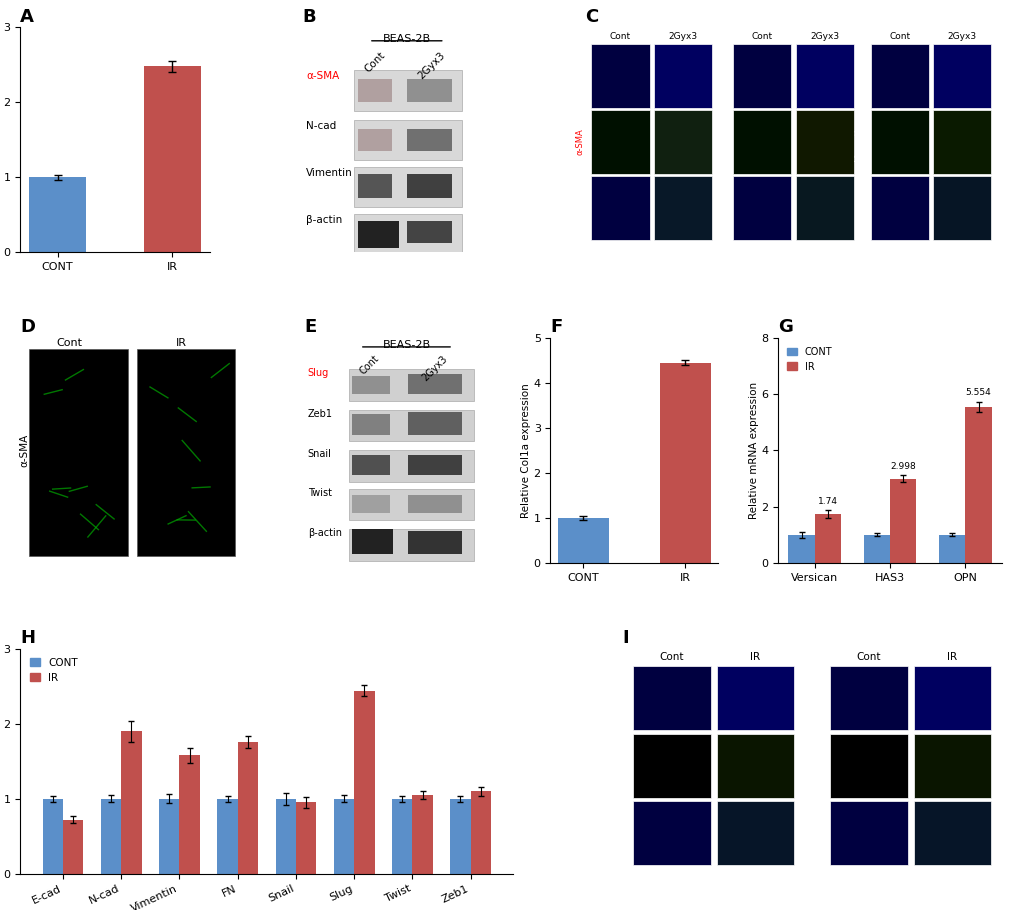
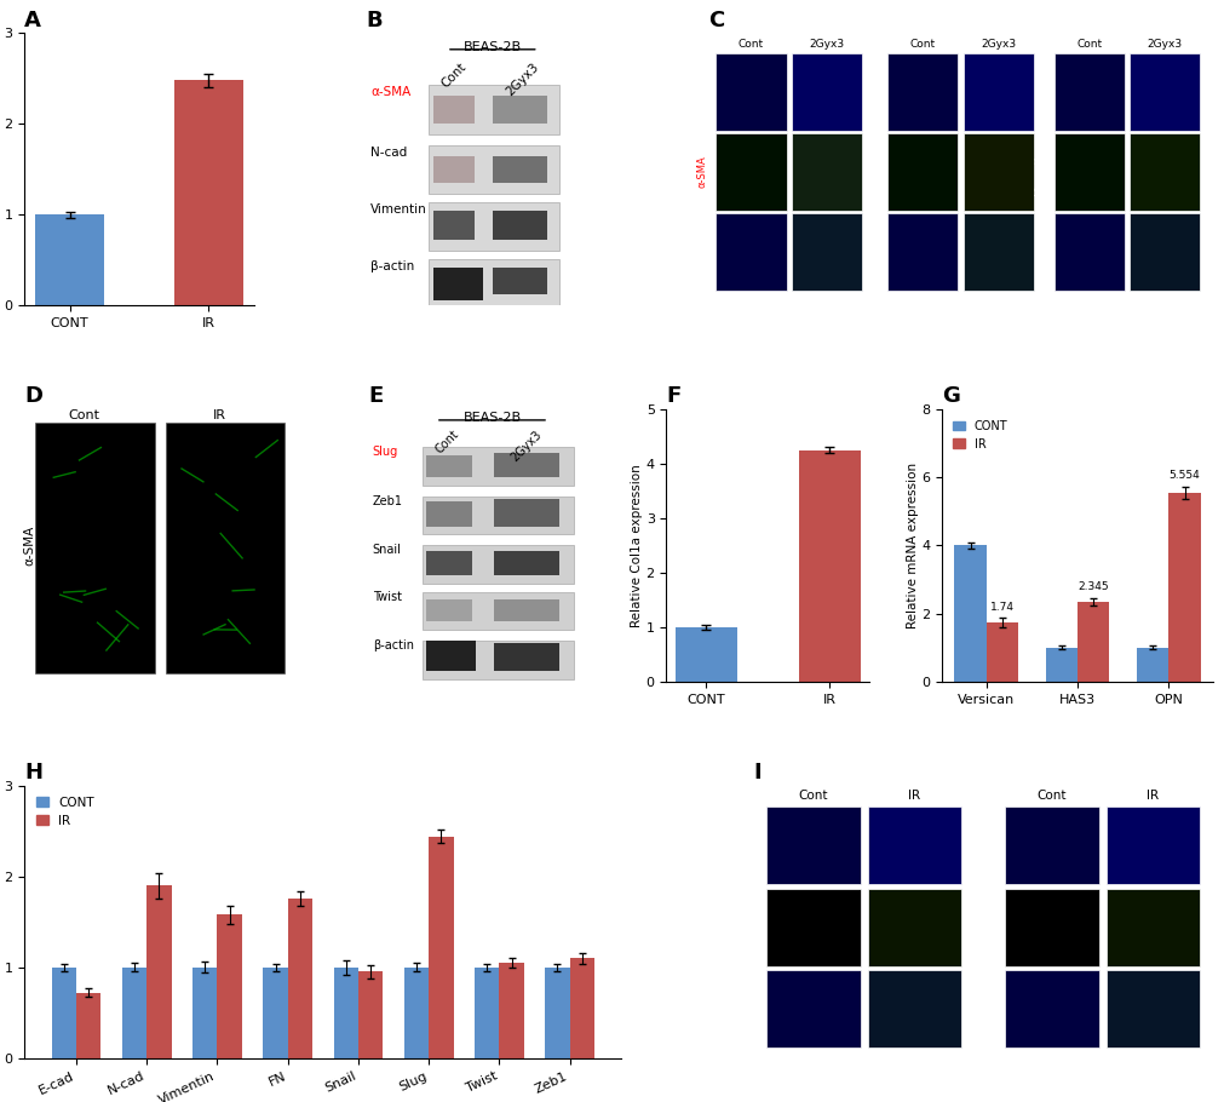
F/IR: 4.45 -> 4.25
G/CONT/Versican: 1 -> 4
G/IR/HAS3: 2.998 -> 2.345
